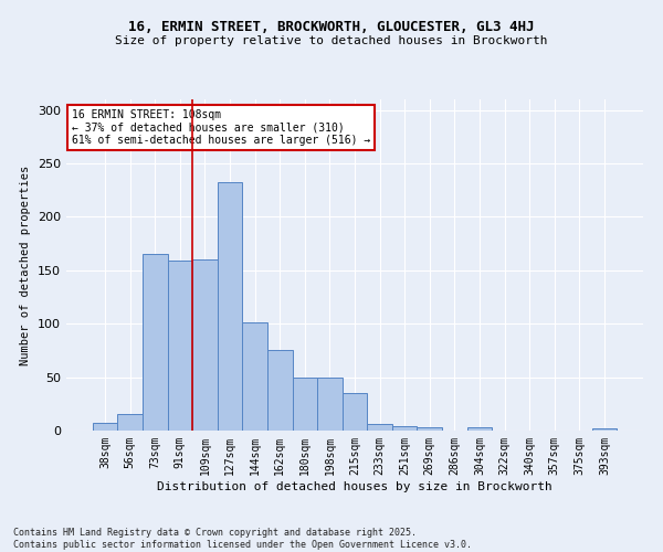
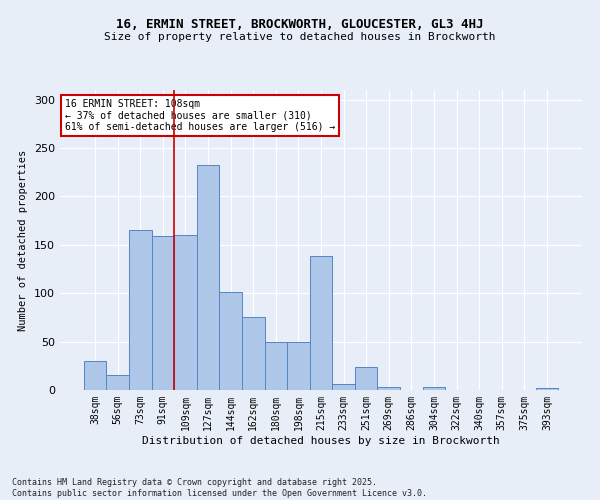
38sqm: 7 -> 30
215sqm: 35 -> 138
251sqm: 4 -> 24
